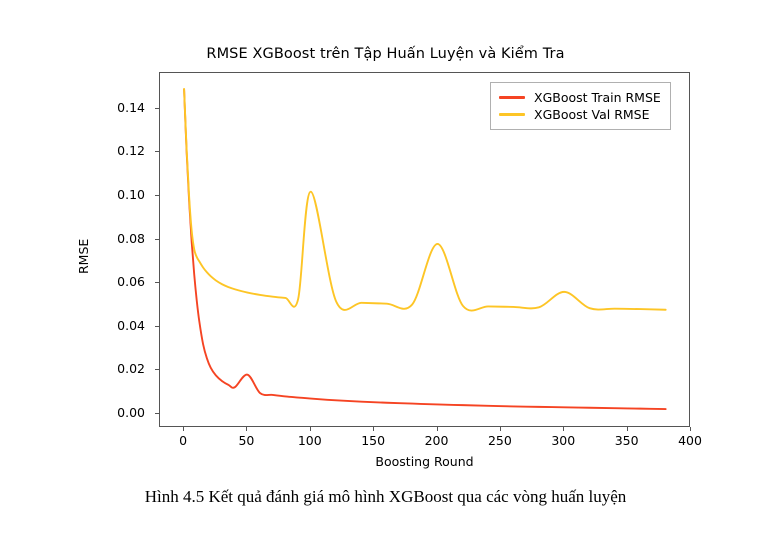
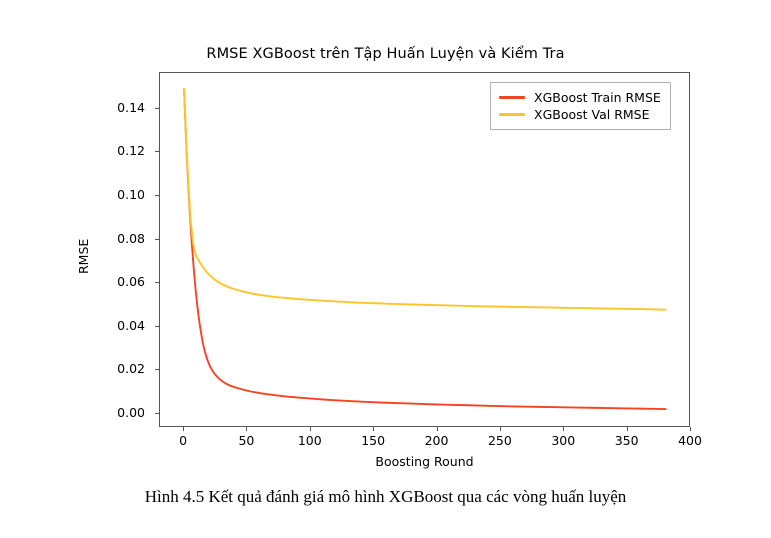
XGBoost Train RMSE/50: 0.018 -> 0.011
XGBoost Val RMSE/100: 0.102 -> 0.052
XGBoost Val RMSE/200: 0.078 -> 0.050
XGBoost Val RMSE/300: 0.056 -> 0.049
